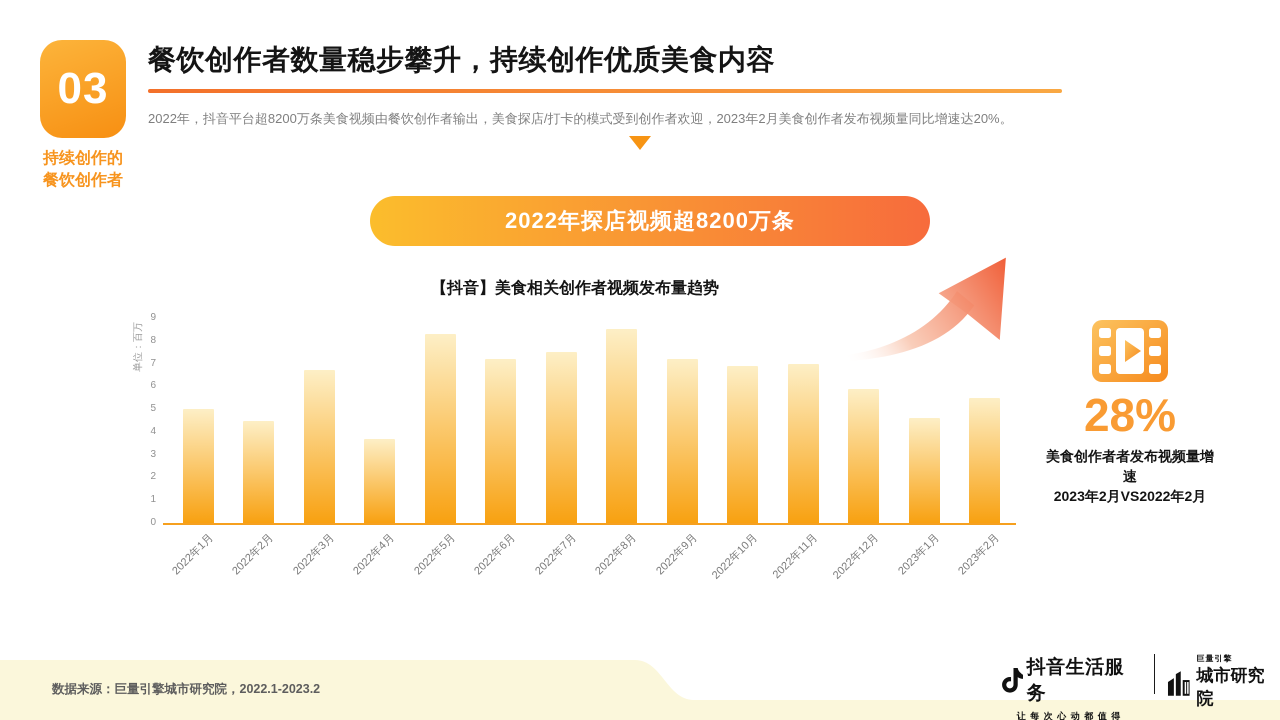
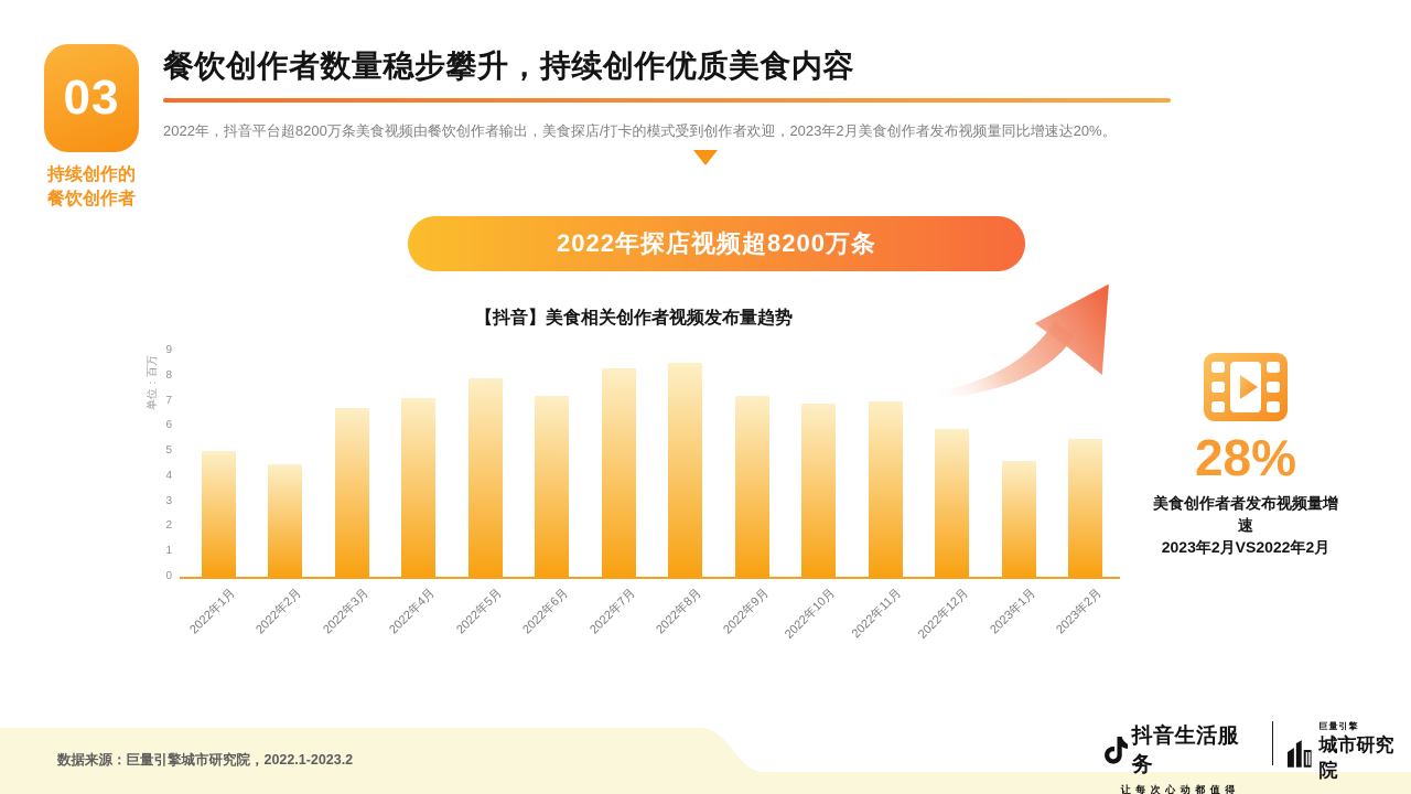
2022年4月: 3.7 -> 7.1
2022年5月: 8.3 -> 7.9
2022年7月: 7.5 -> 8.3
